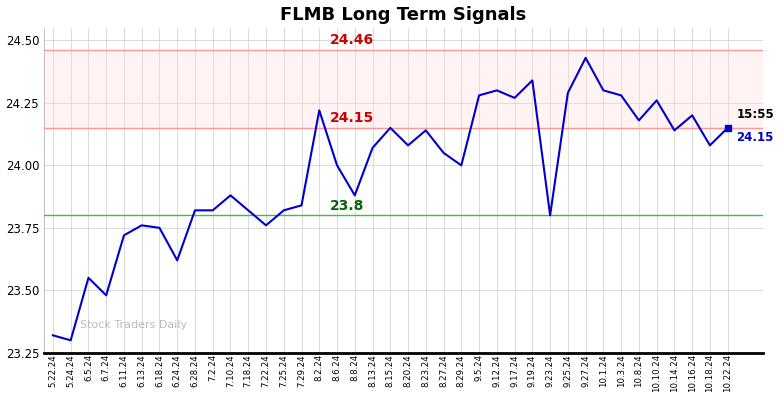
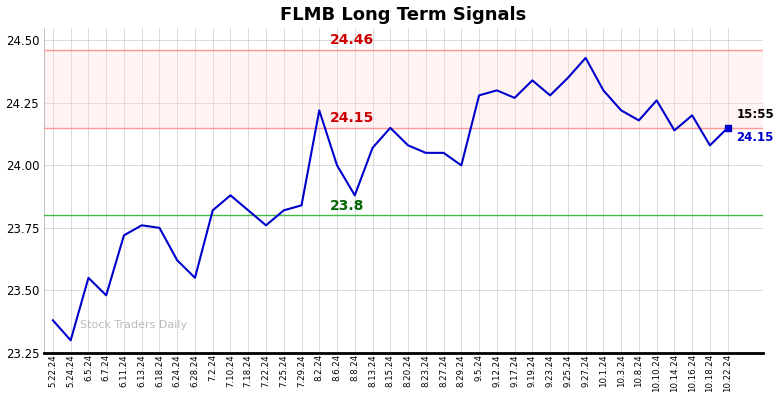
5.22.24: 23.32 -> 23.38
6.28.24: 23.82 -> 23.55
8.23.24: 24.14 -> 24.05
9.23.24: 23.80 -> 24.28
9.25.24: 24.29 -> 24.35
10.3.24: 24.28 -> 24.22
